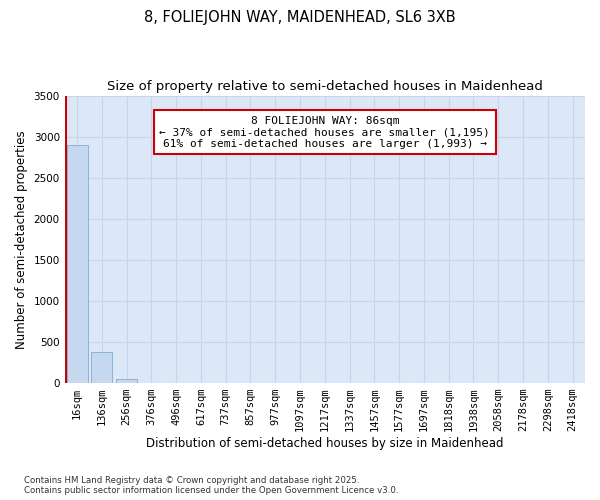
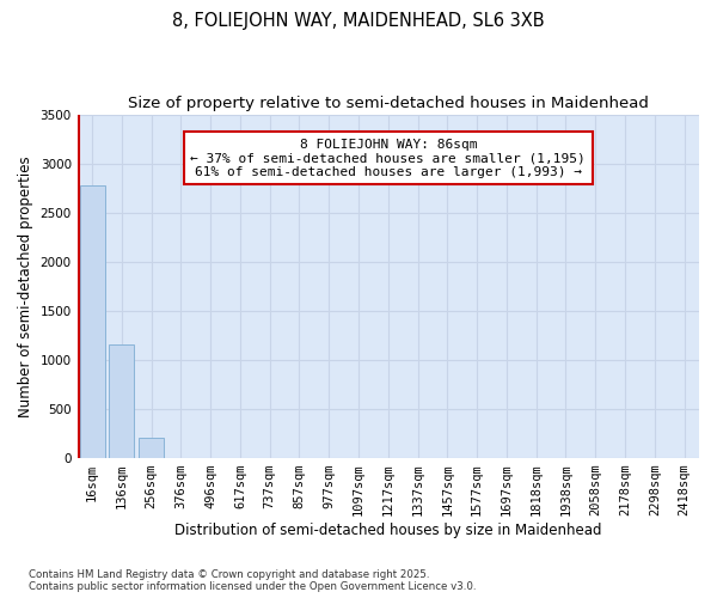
16sqm: 2900 -> 2780
136sqm: 370 -> 1160
256sqm: 50 -> 200
